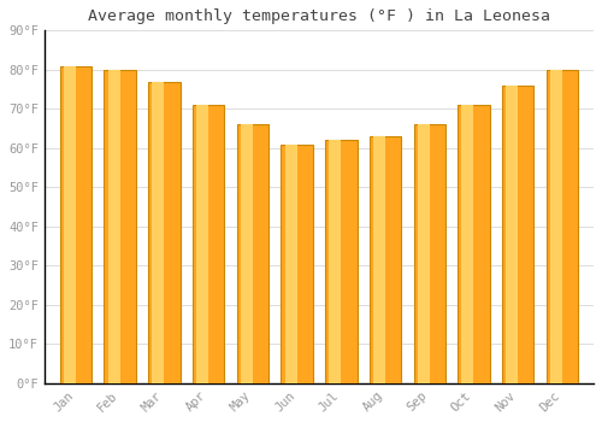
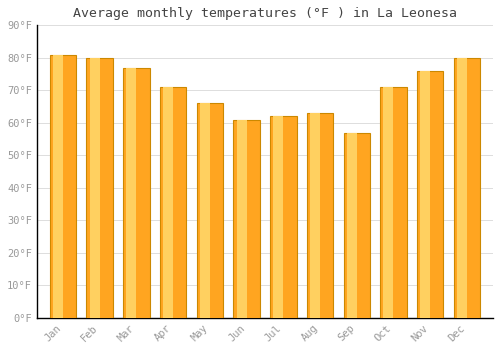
Sep: 66°F -> 57°F
